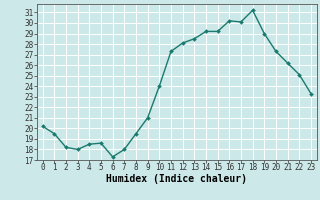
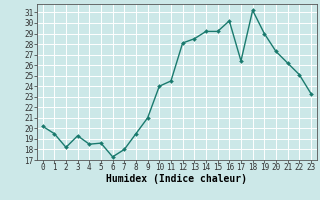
3: 18.0 -> 19.3
11: 27.3 -> 24.5
17: 30.1 -> 26.4
